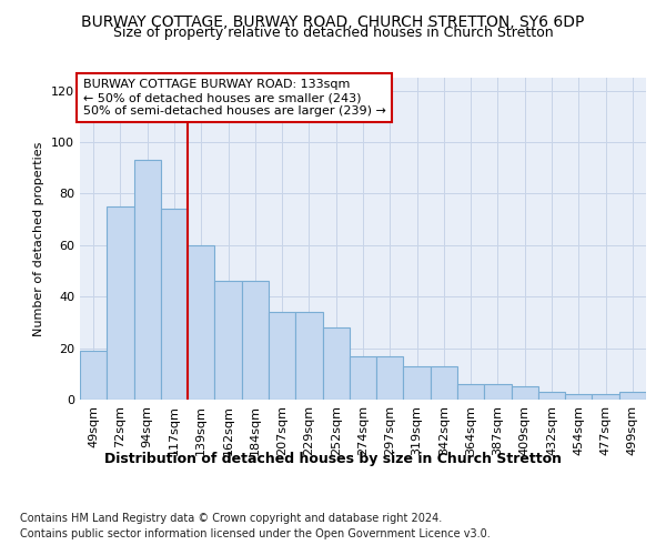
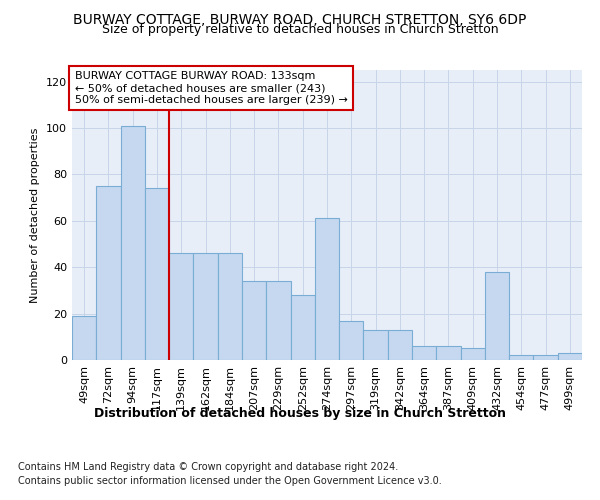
94sqm: 93 -> 101
139sqm: 60 -> 46
274sqm: 17 -> 61
432sqm: 3 -> 38
